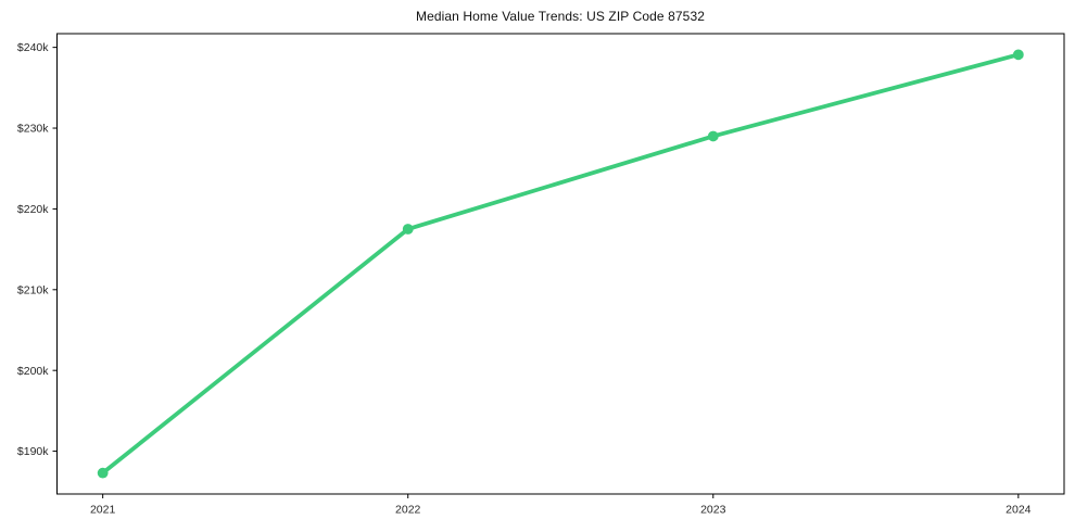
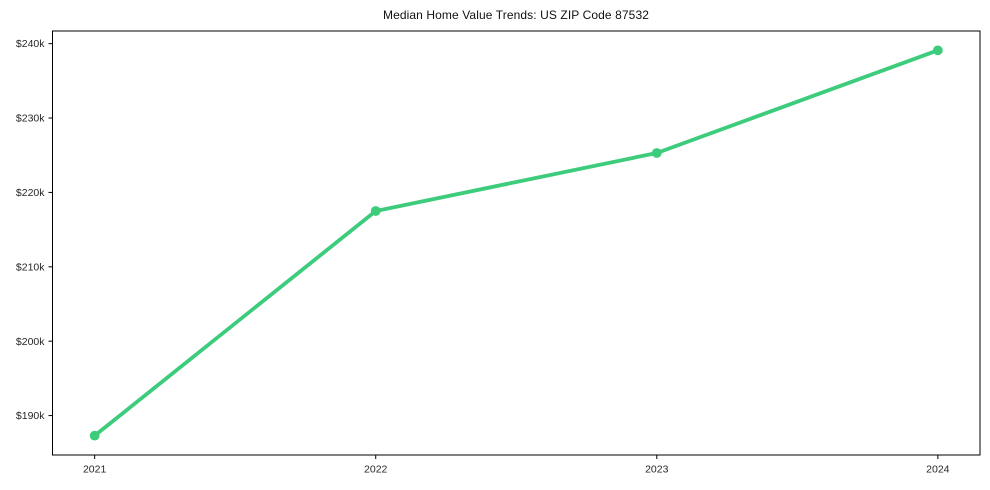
2023: $229k -> $225k
